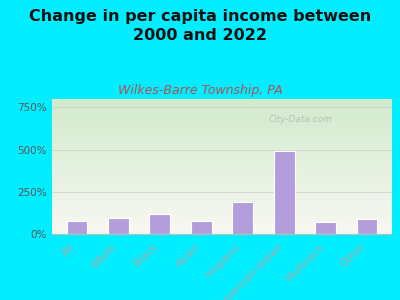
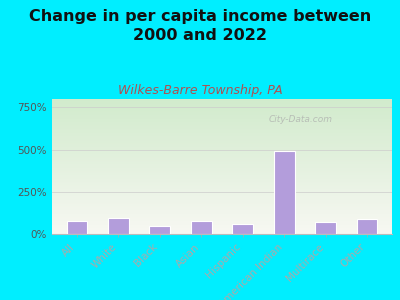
Black: 120% -> 40%
Hispanic: 190% -> 60%
